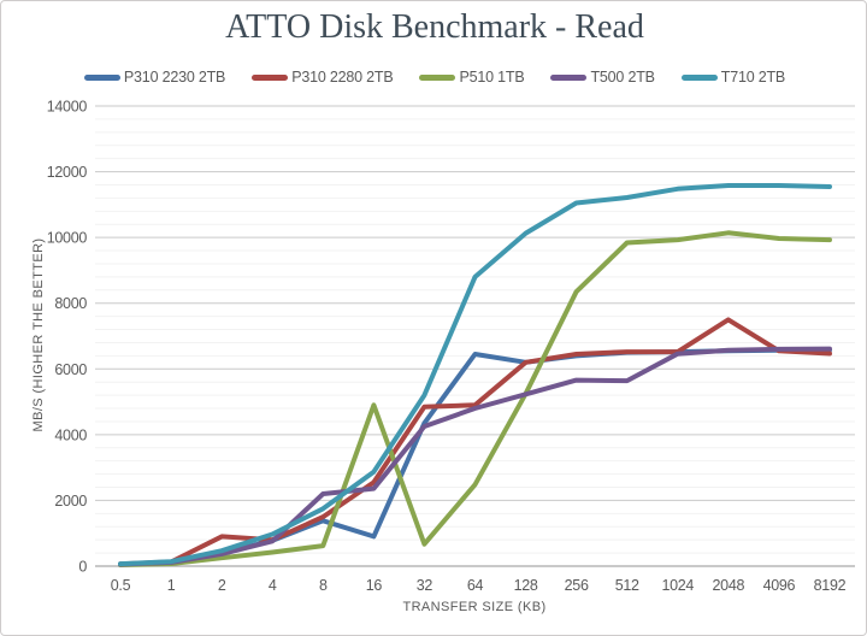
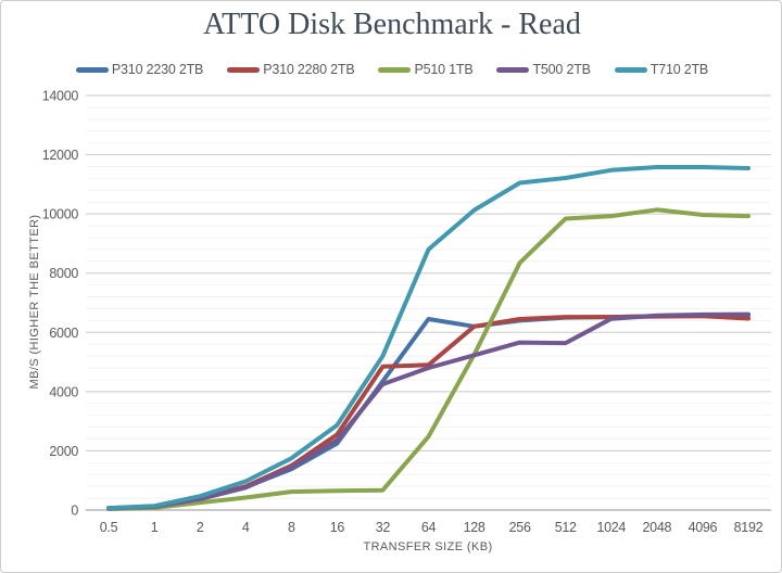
P310 2280 2TB/2: 900 -> 400
T500 2TB/8: 2200 -> 1400
P310 2230 2TB/16: 900 -> 2200
P510 1TB/16: 4900 -> 600
P310 2280 2TB/2048: 7500 -> 6500
